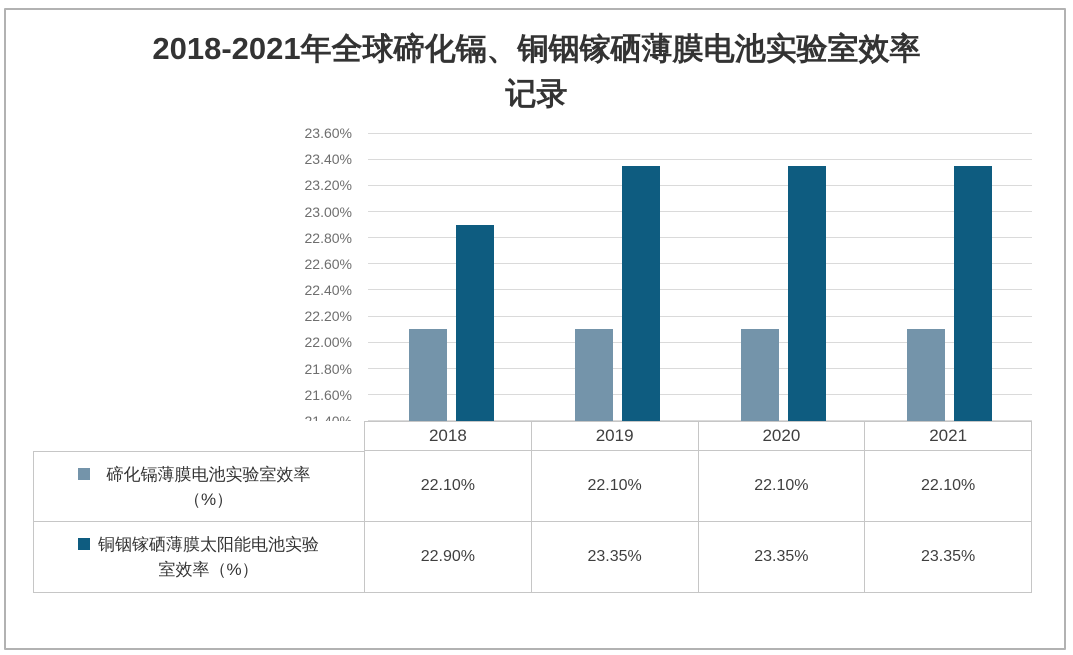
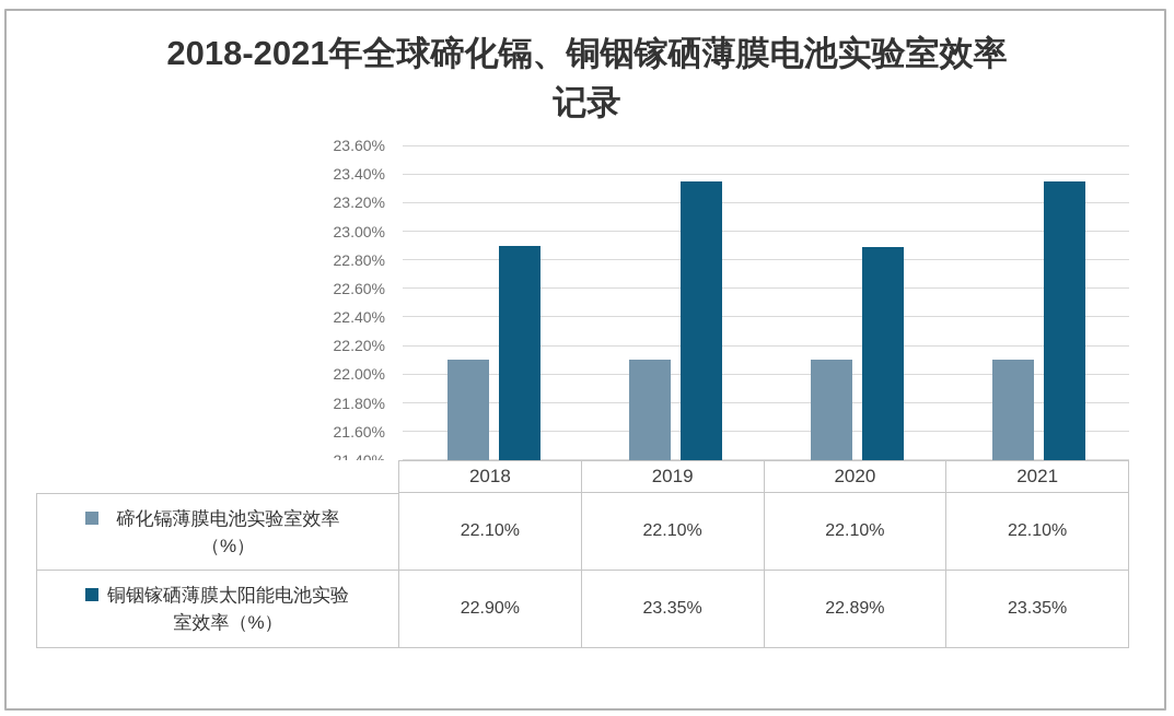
铜铟镓硒薄膜太阳能电池实验室效率（%）/2020: 23.35% -> 22.89%
